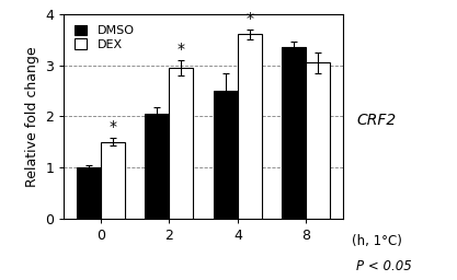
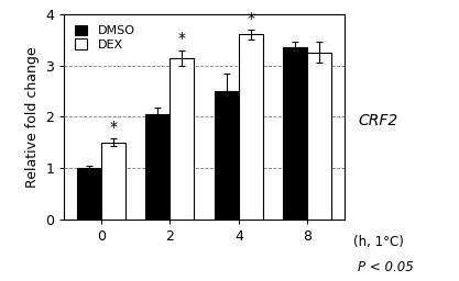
DEX/2: 2.95 -> 3.15
DEX/8: 3.05 -> 3.25
